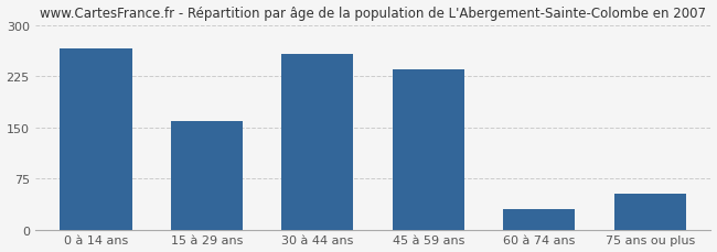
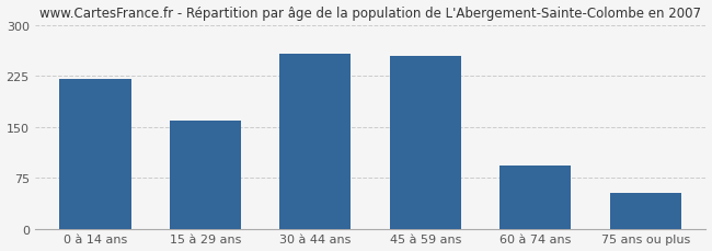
0 à 14 ans: 266 -> 220
45 à 59 ans: 236 -> 255
60 à 74 ans: 30 -> 93
